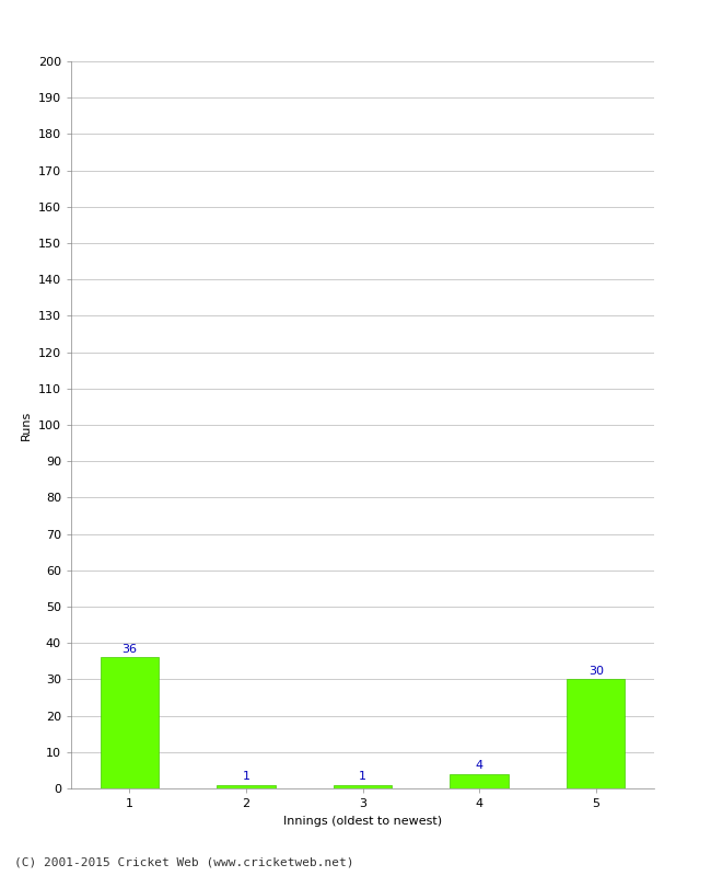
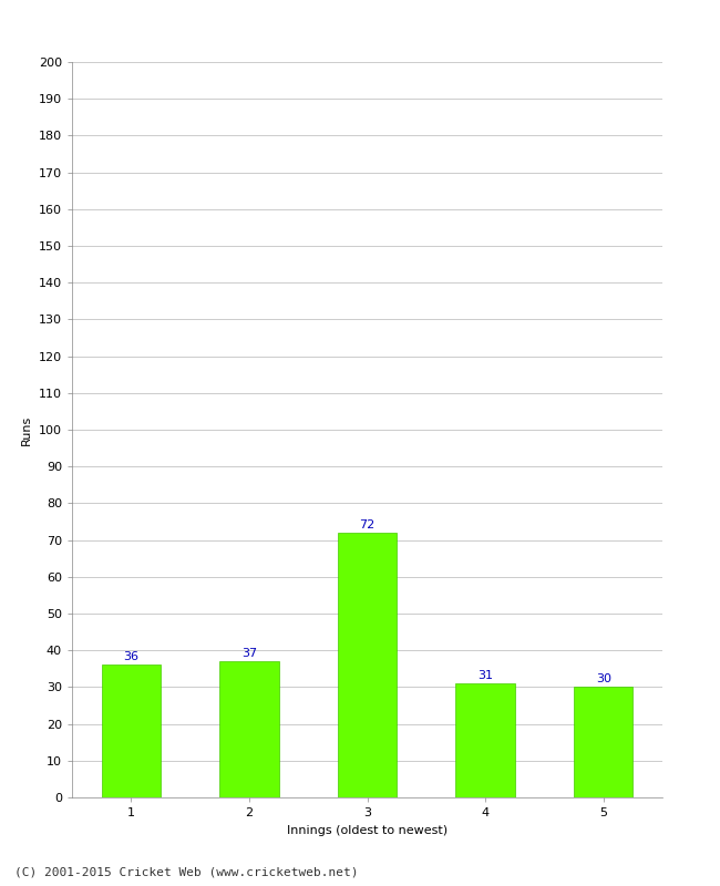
2: 1 -> 37
3: 1 -> 72
4: 4 -> 31
